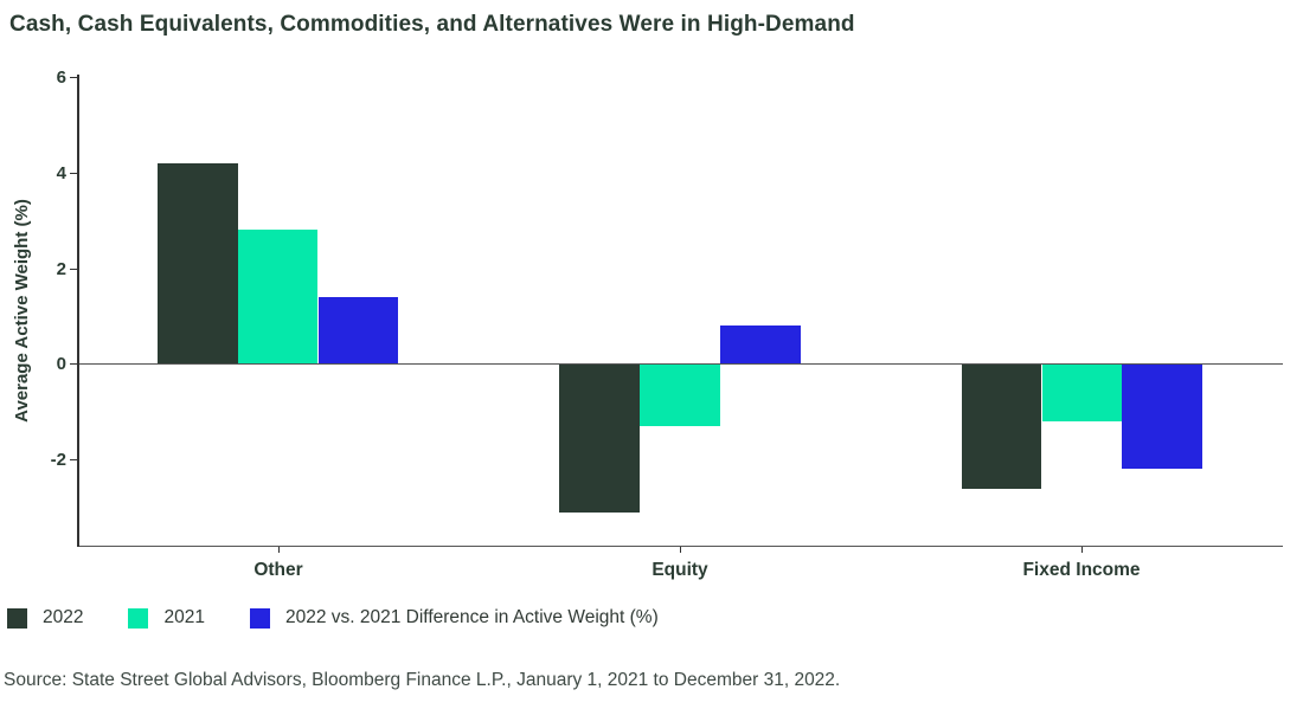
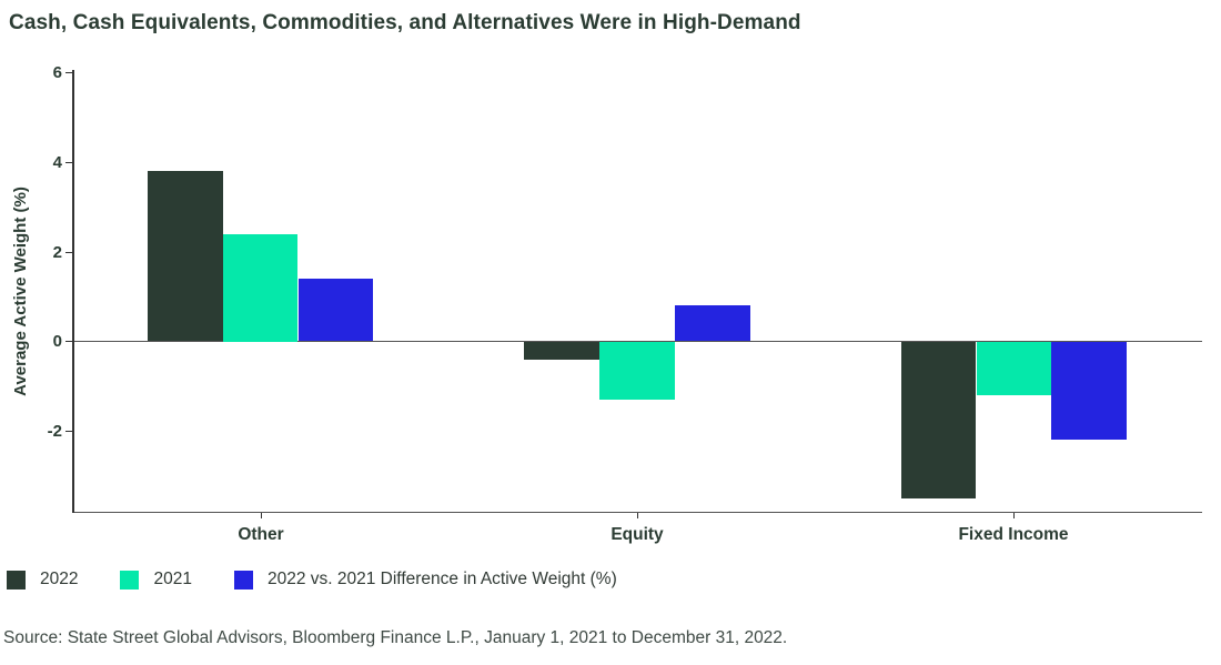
2022/Other: 4.2 -> 3.8
2021/Other: 2.8 -> 2.4
2022/Equity: -3.1 -> -0.4
2022/Fixed Income: -2.6 -> -3.5
